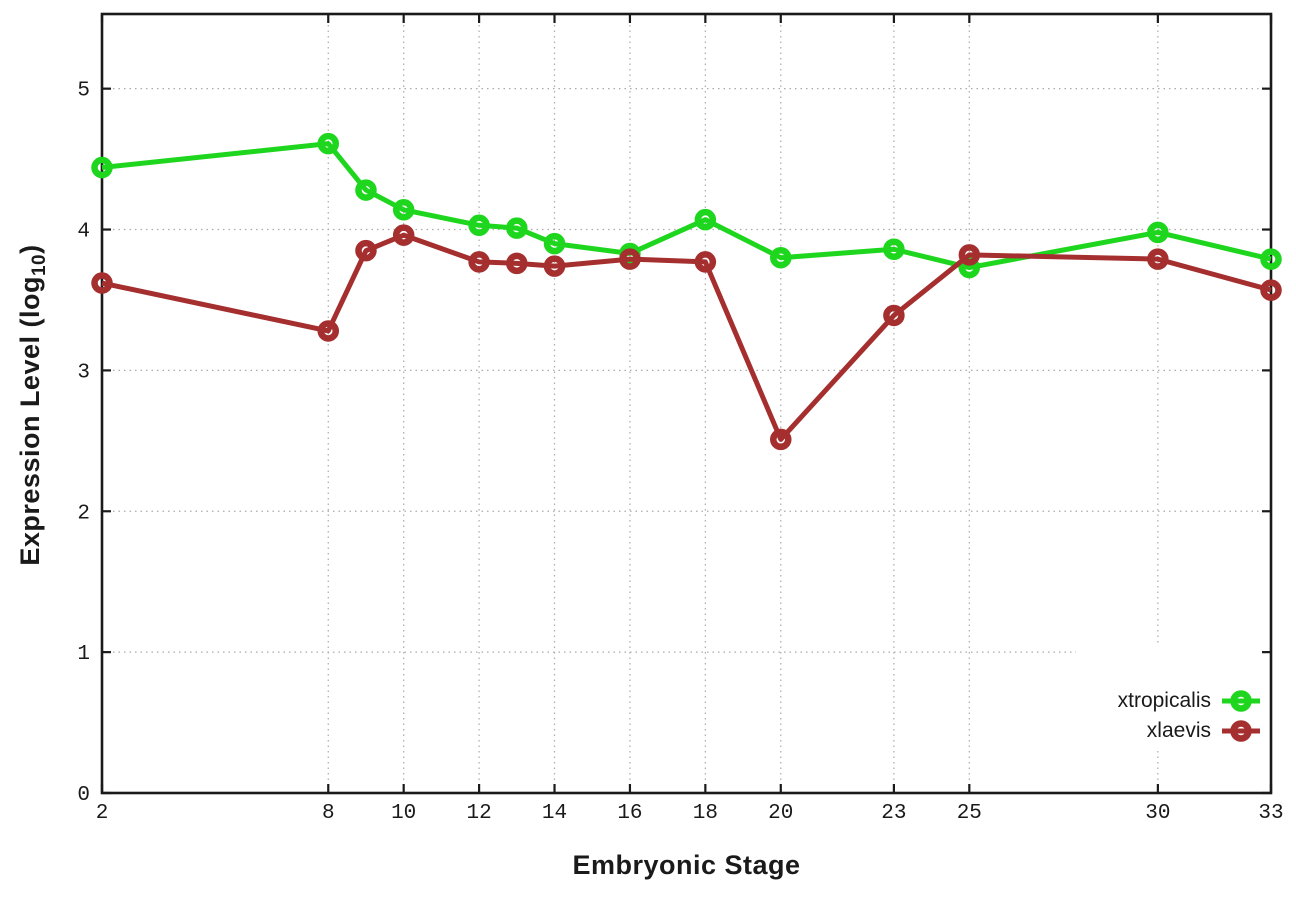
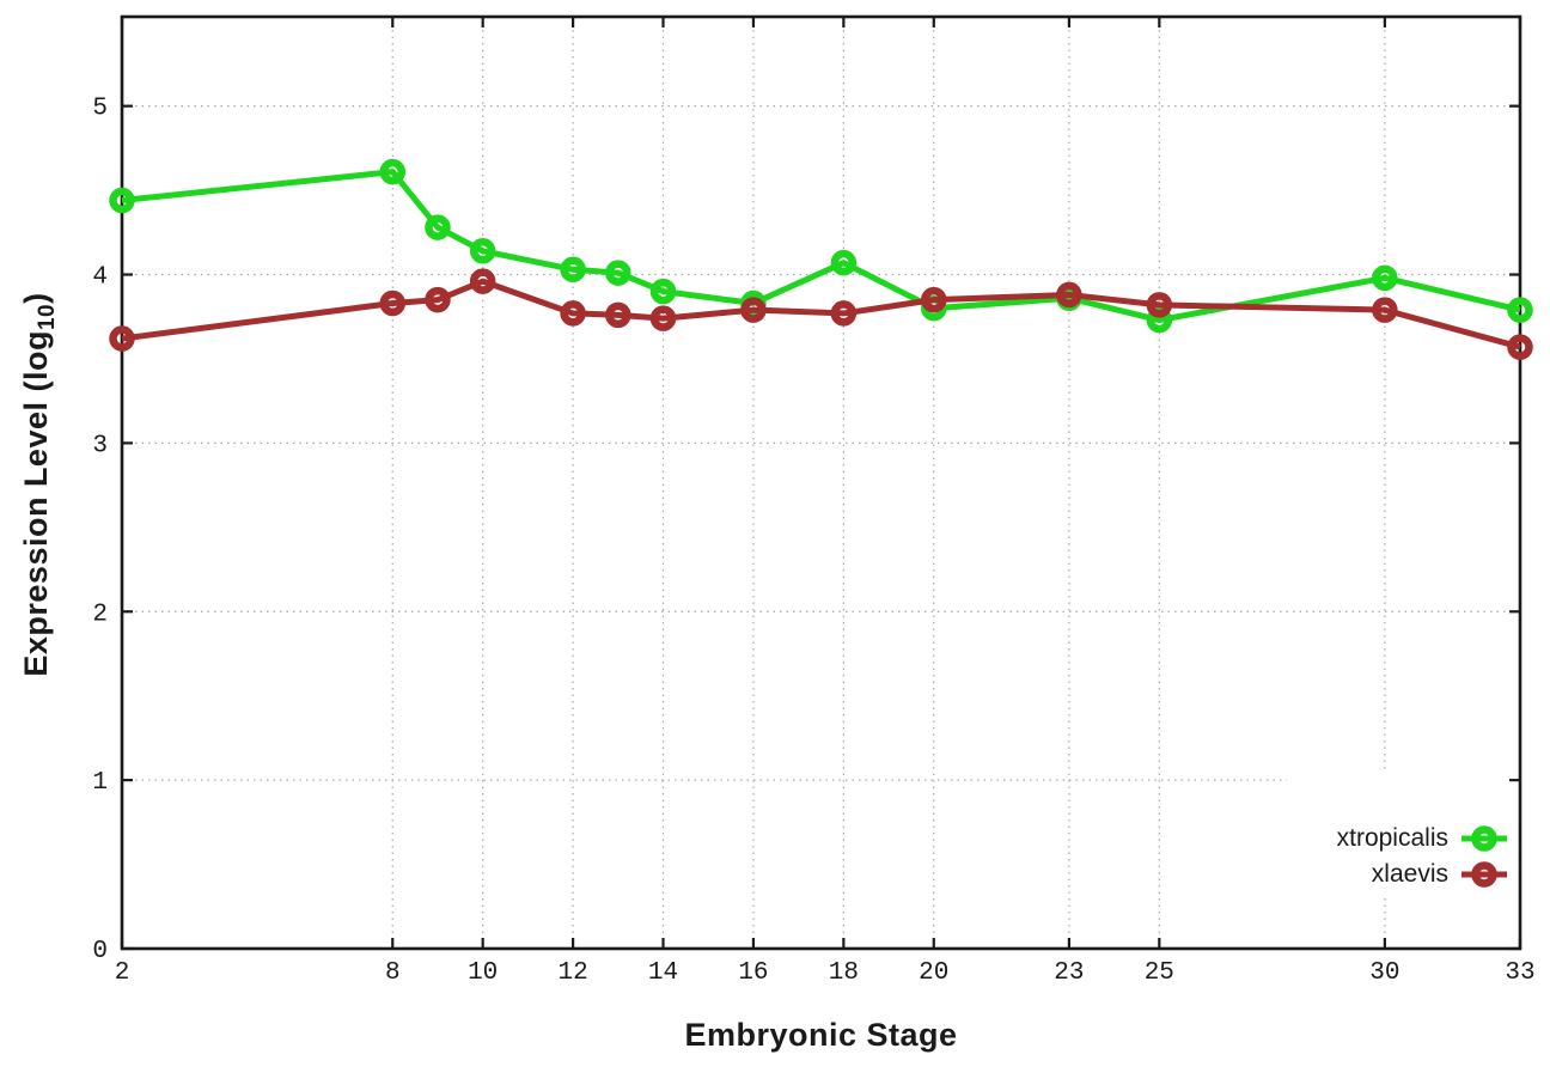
xlaevis/8: 3.28 -> 3.83
xlaevis/20: 2.51 -> 3.85
xlaevis/23: 3.39 -> 3.88
